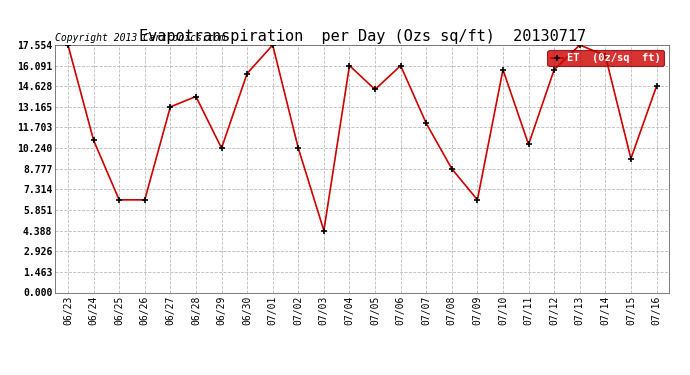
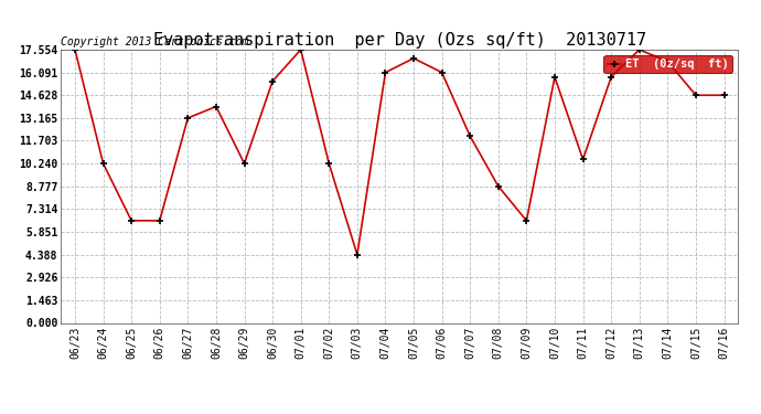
06/24: 10.8 -> 10.2
07/05: 14.4 -> 17.0
07/15: 9.5 -> 14.6
